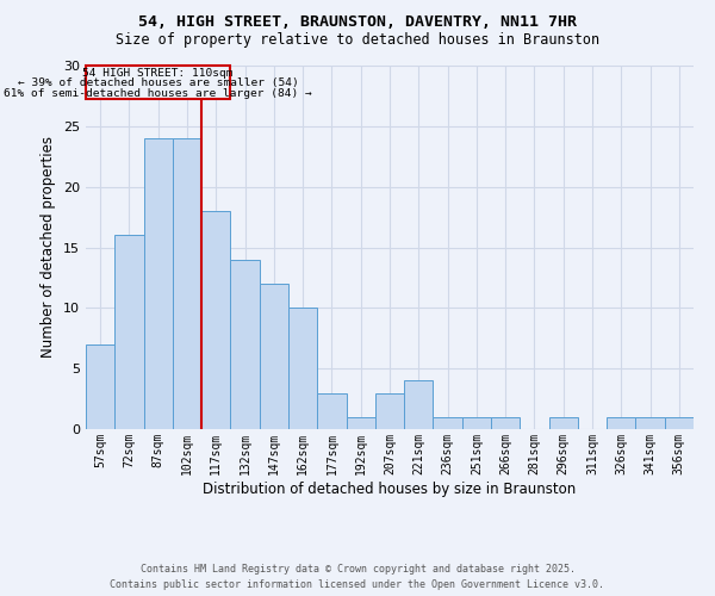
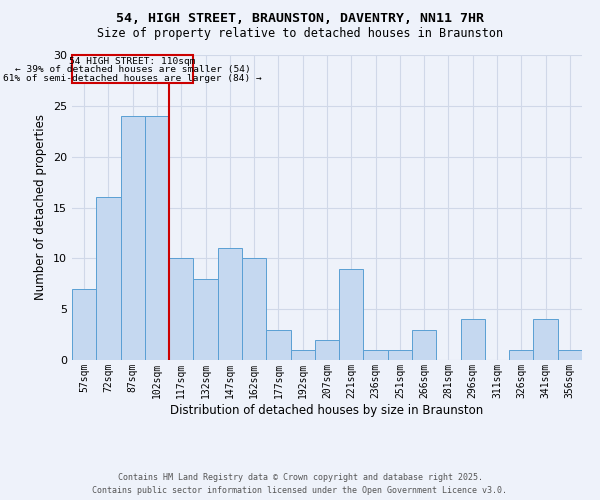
117sqm: 18 -> 10
132sqm: 14 -> 8
147sqm: 12 -> 11
207sqm: 3 -> 2
221sqm: 4 -> 9
266sqm: 1 -> 3
296sqm: 1 -> 4
341sqm: 1 -> 4
